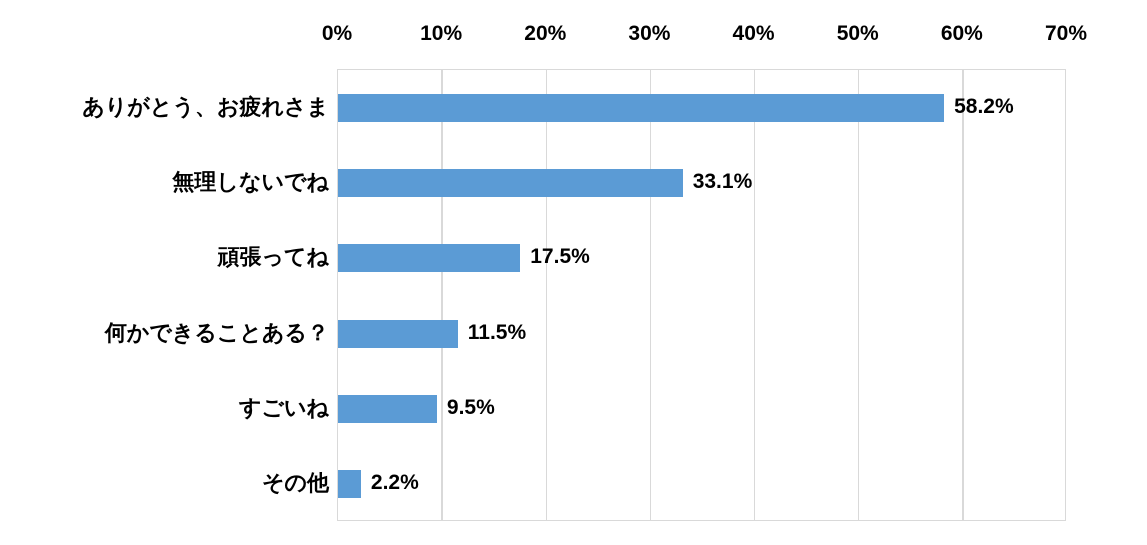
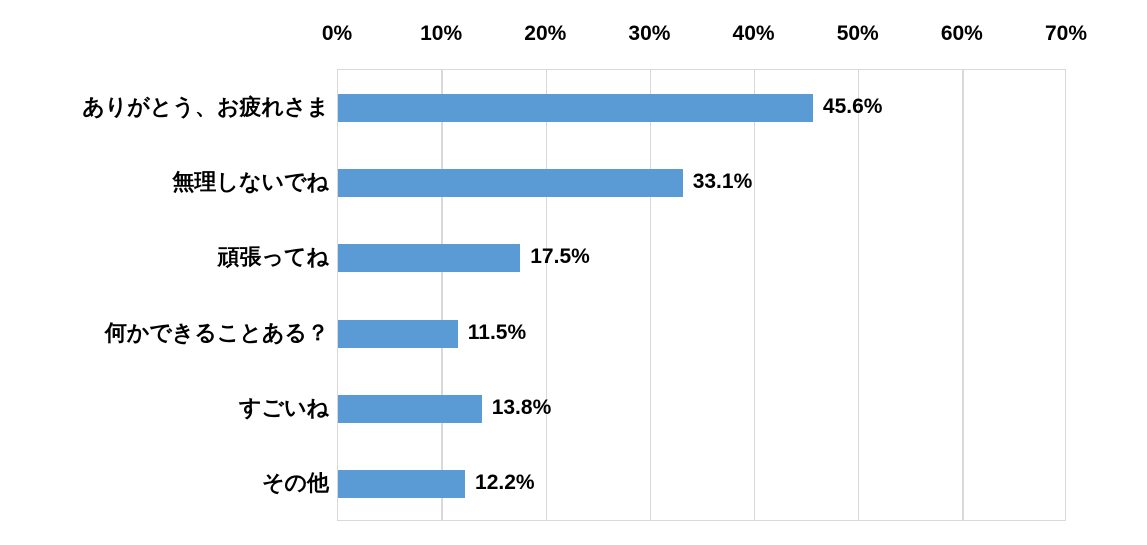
ありがとう、お疲れさま: 58.2% -> 45.6%
すごいね: 9.5% -> 13.8%
その他: 2.2% -> 12.2%
